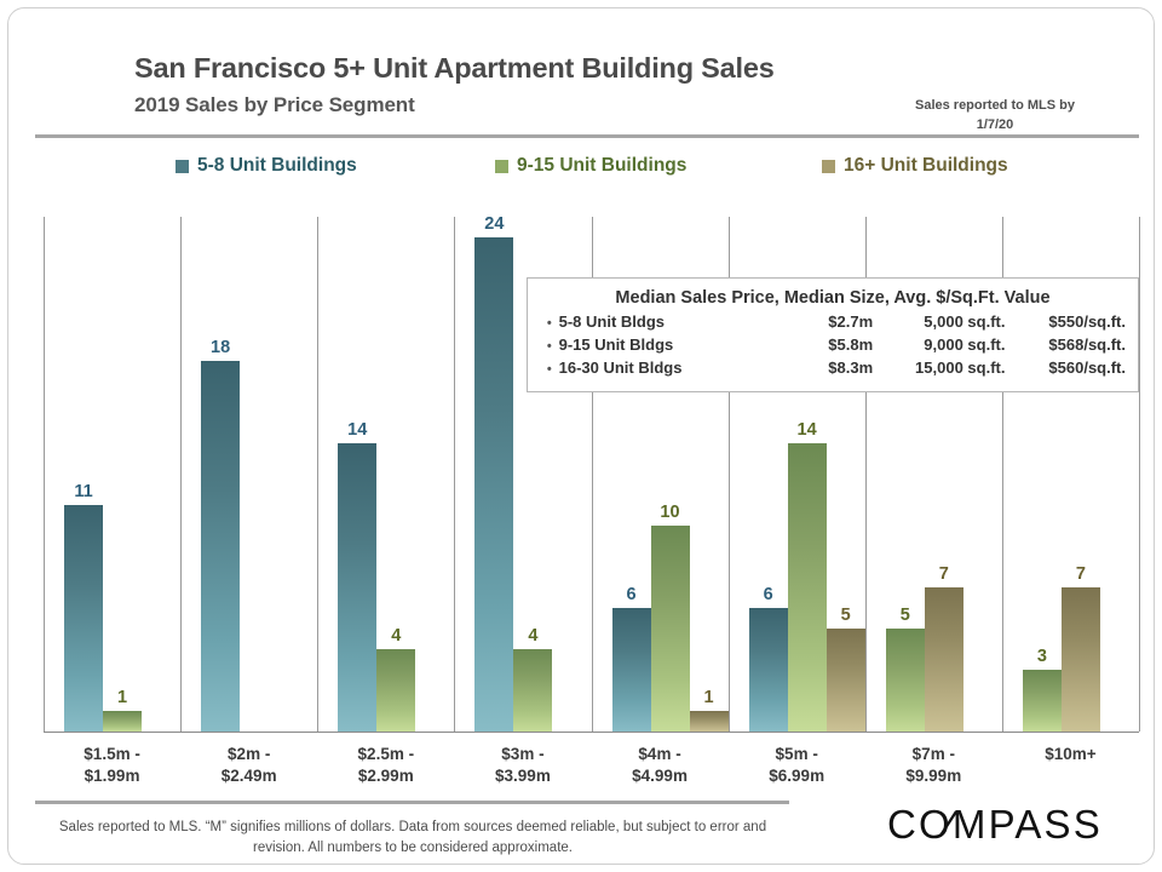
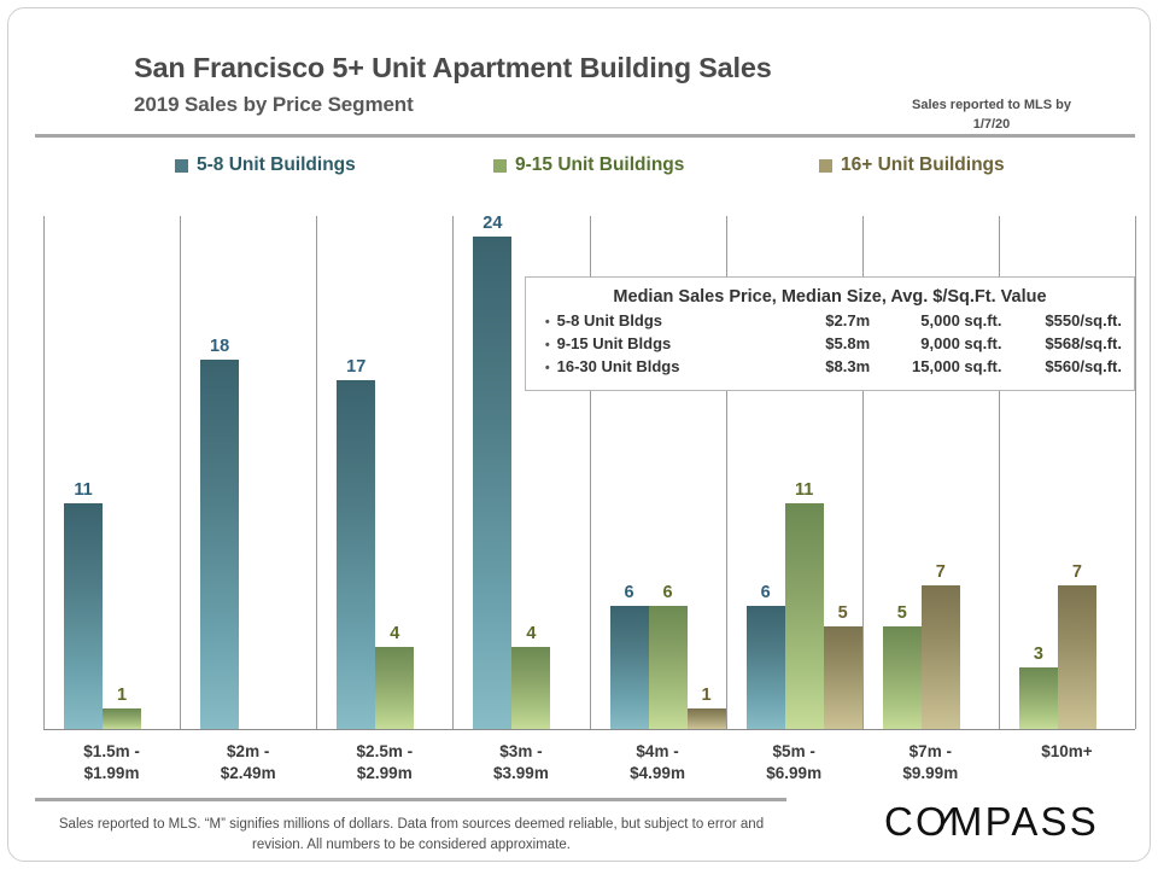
5-8 Unit Buildings/$2.5m - $2.99m: 14 -> 17
9-15 Unit Buildings/$4m - $4.99m: 10 -> 6
9-15 Unit Buildings/$5m - $6.99m: 14 -> 11
